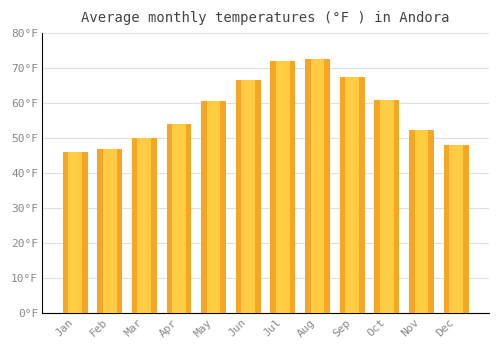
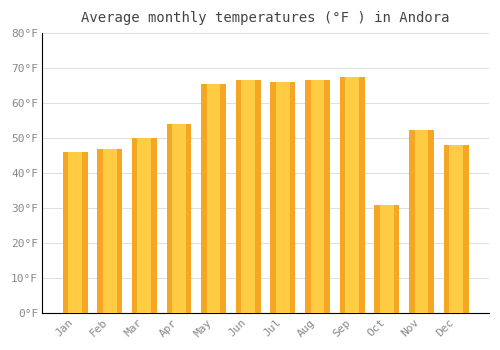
May: 60.5°F -> 65.5°F
Jul: 72.0°F -> 66.0°F
Aug: 72.5°F -> 66.5°F
Oct: 61.0°F -> 31.0°F
